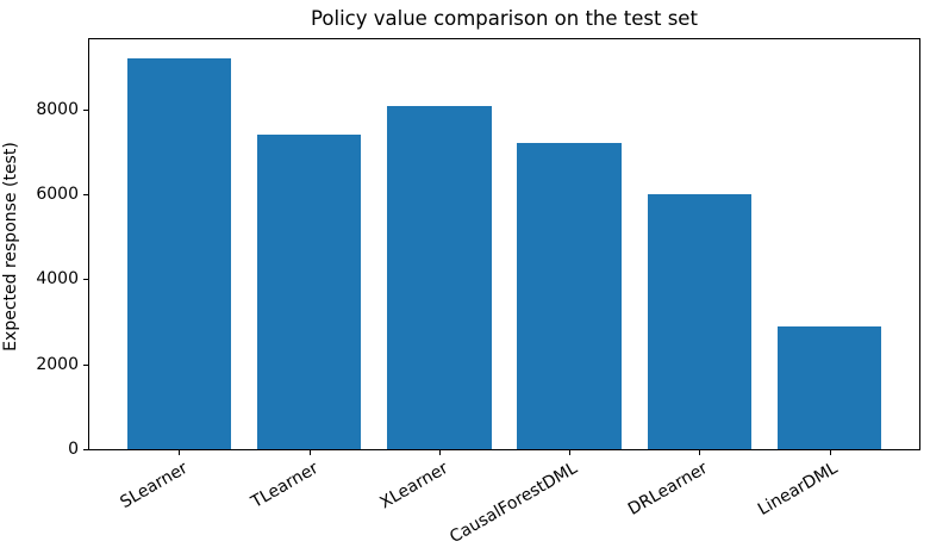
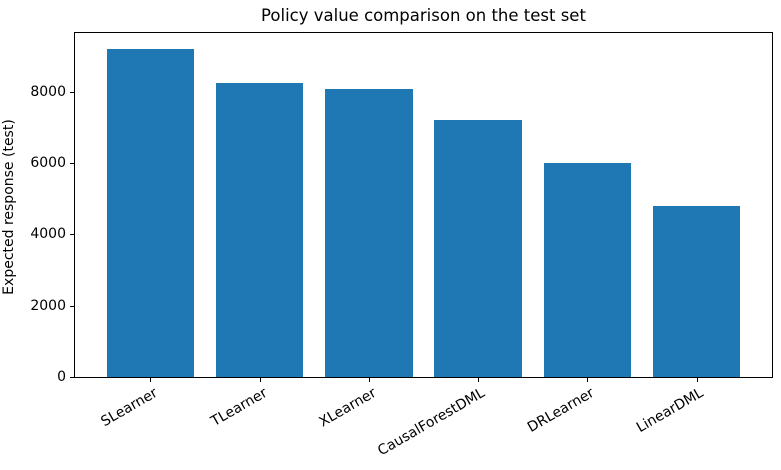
TLearner: 7400 -> 8300
LinearDML: 2900 -> 4800
